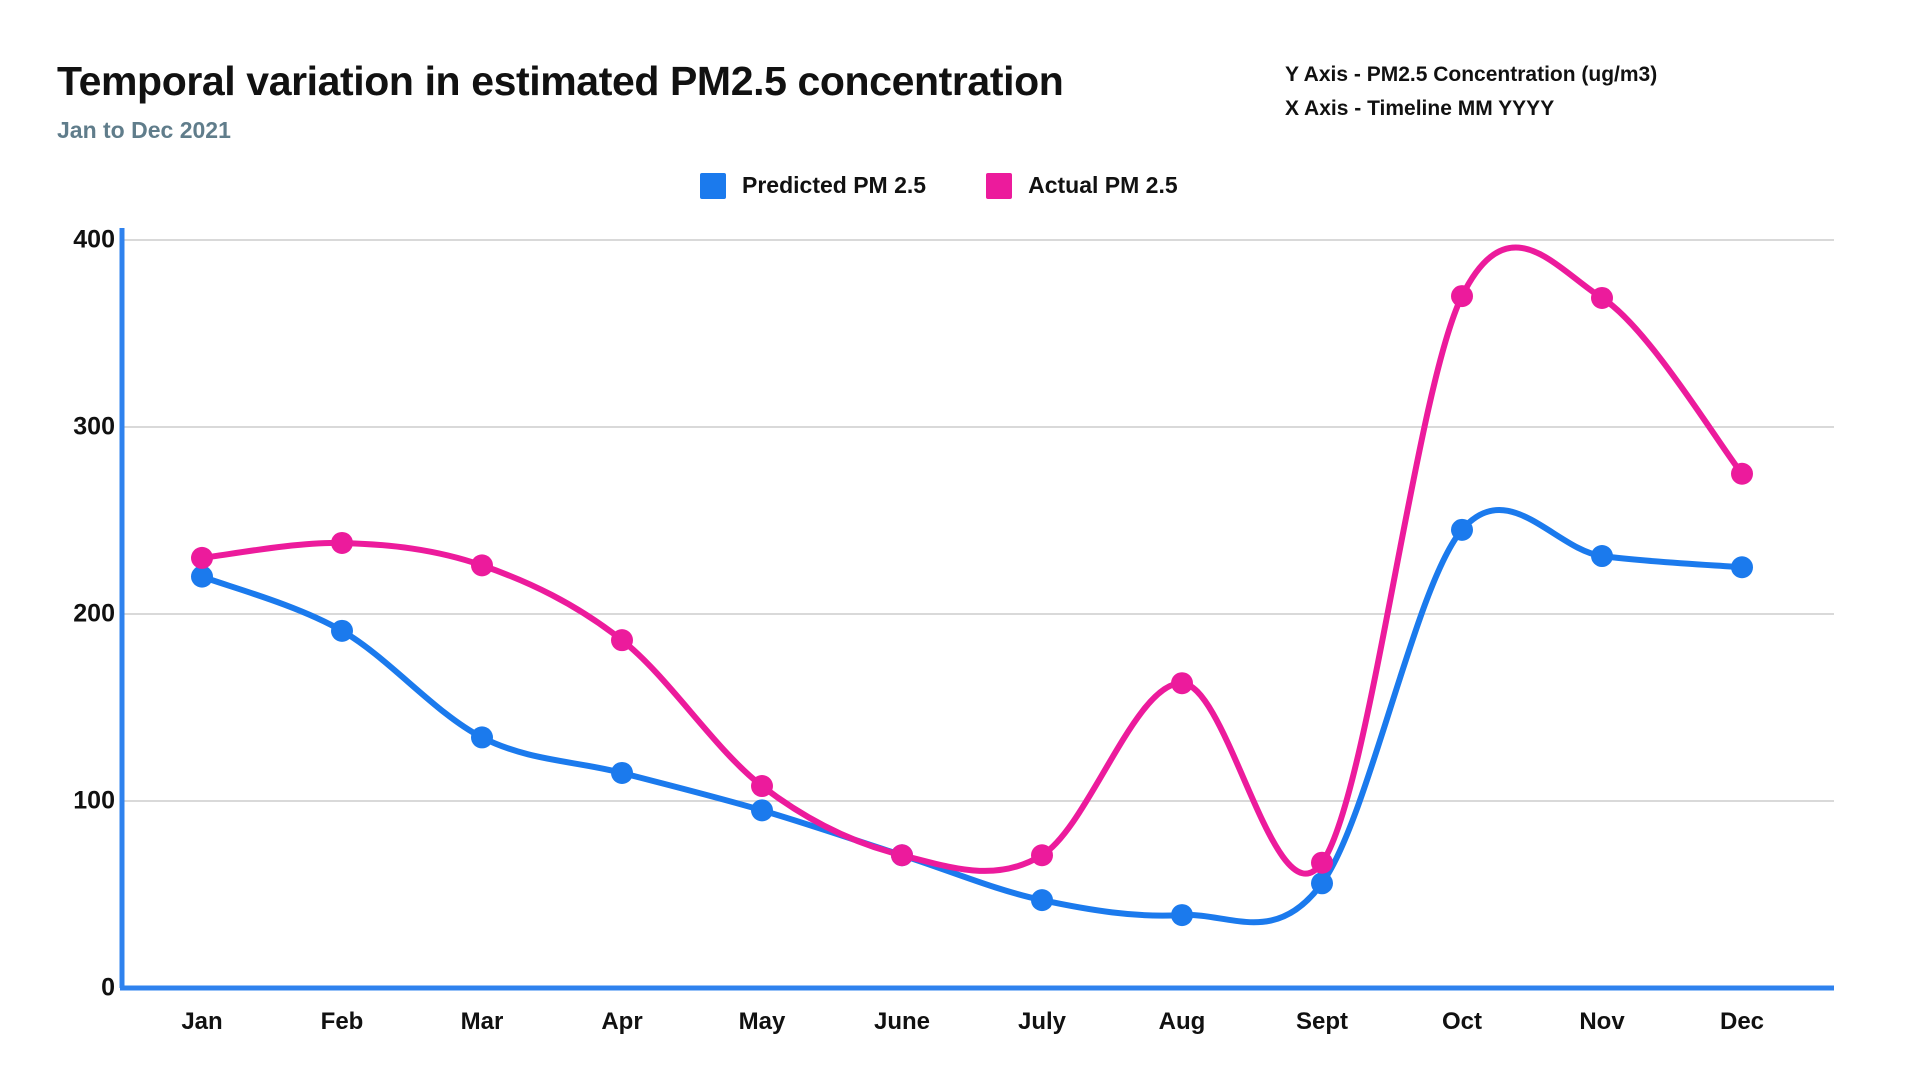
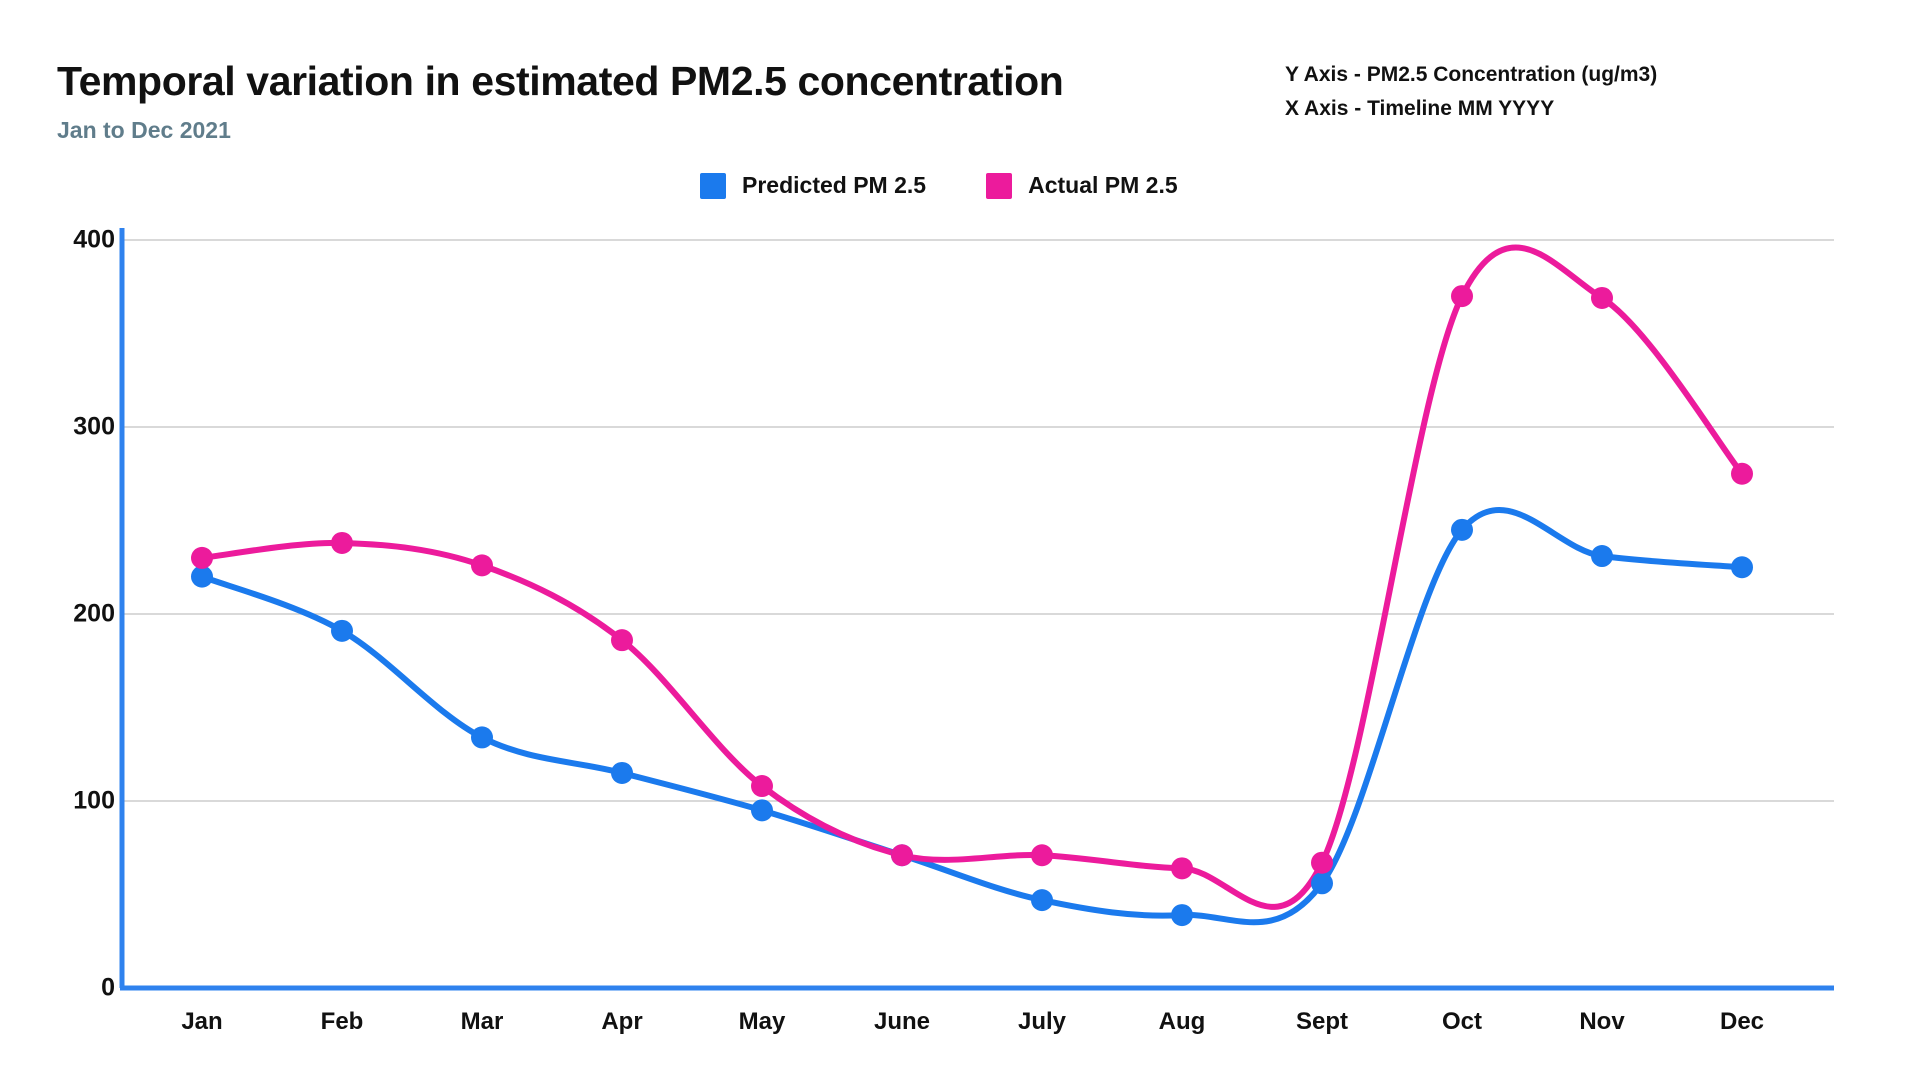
Actual PM 2.5/Aug: 163 -> 64
